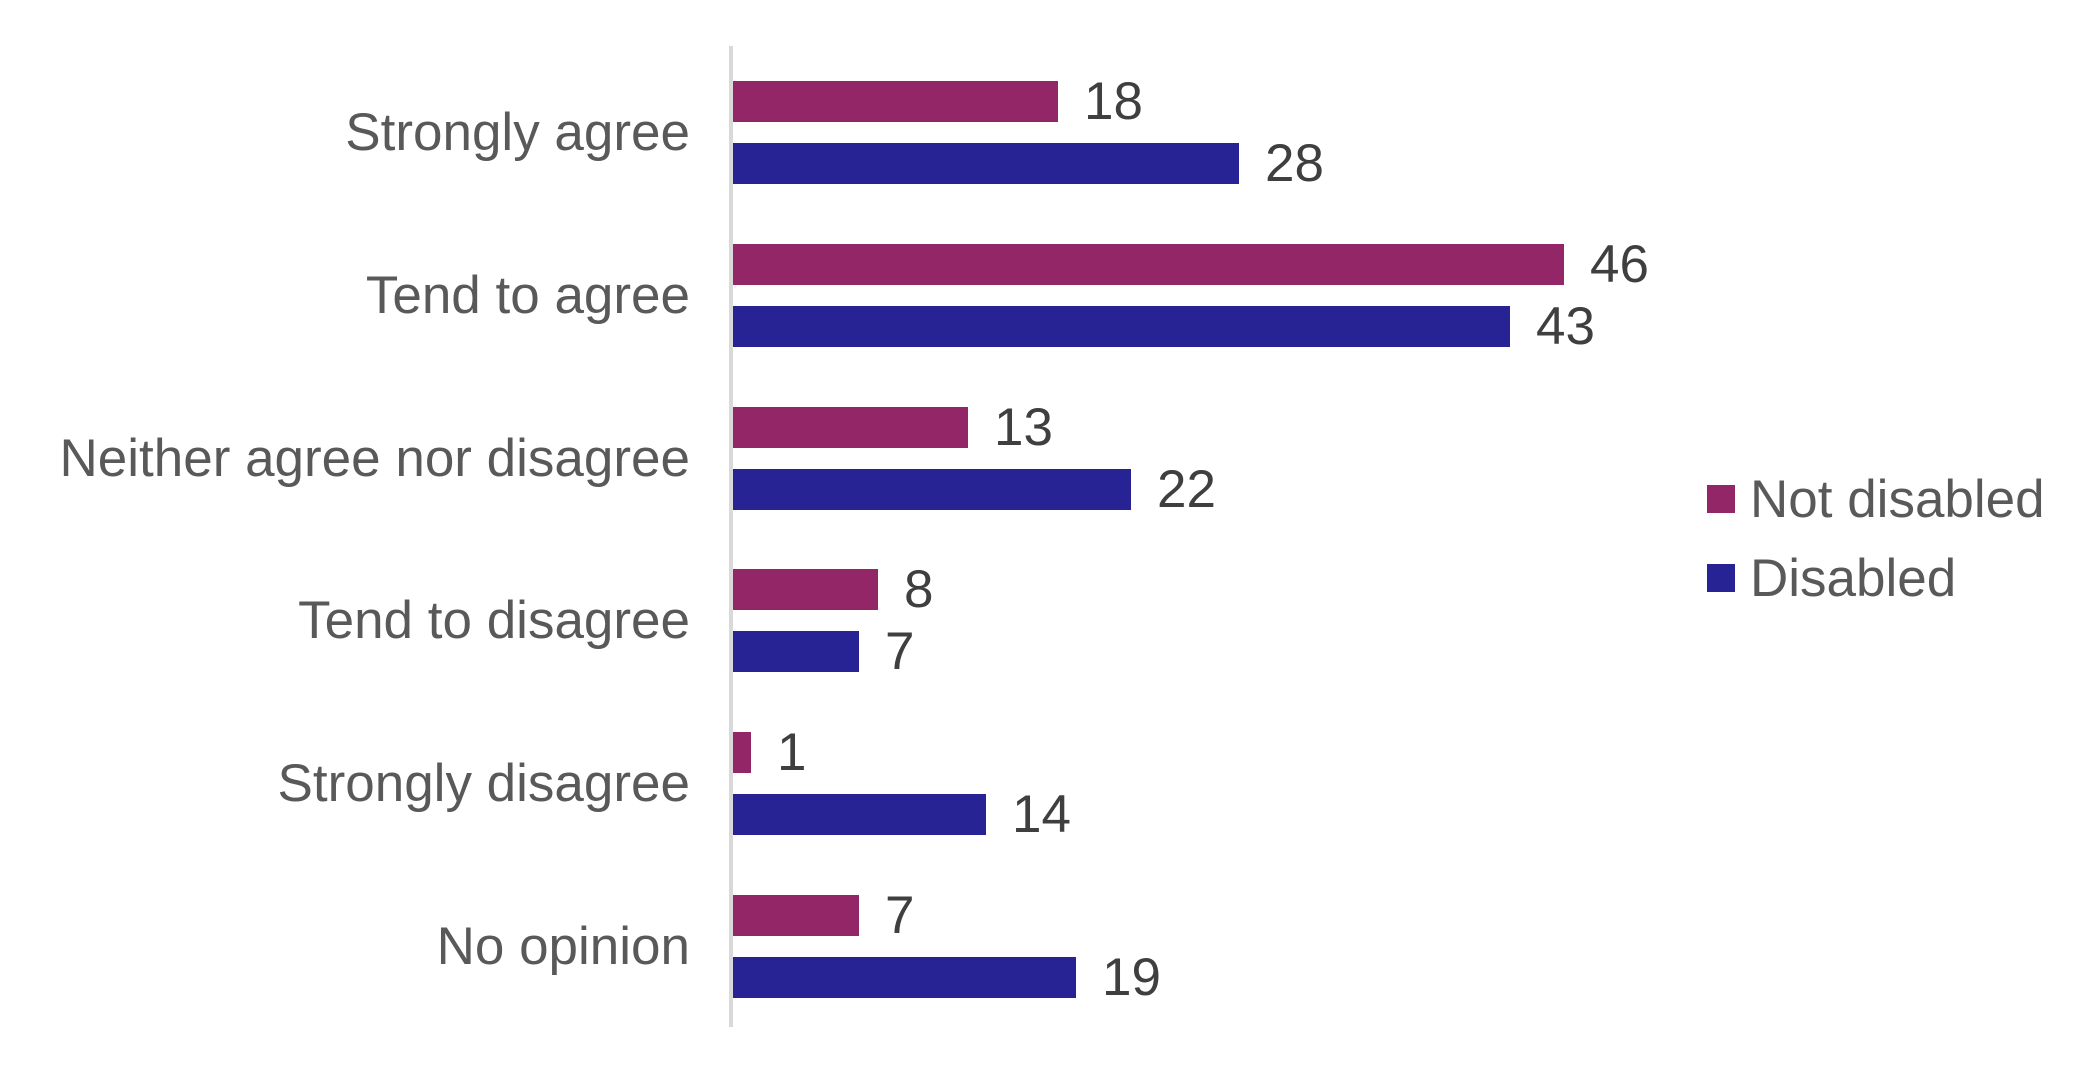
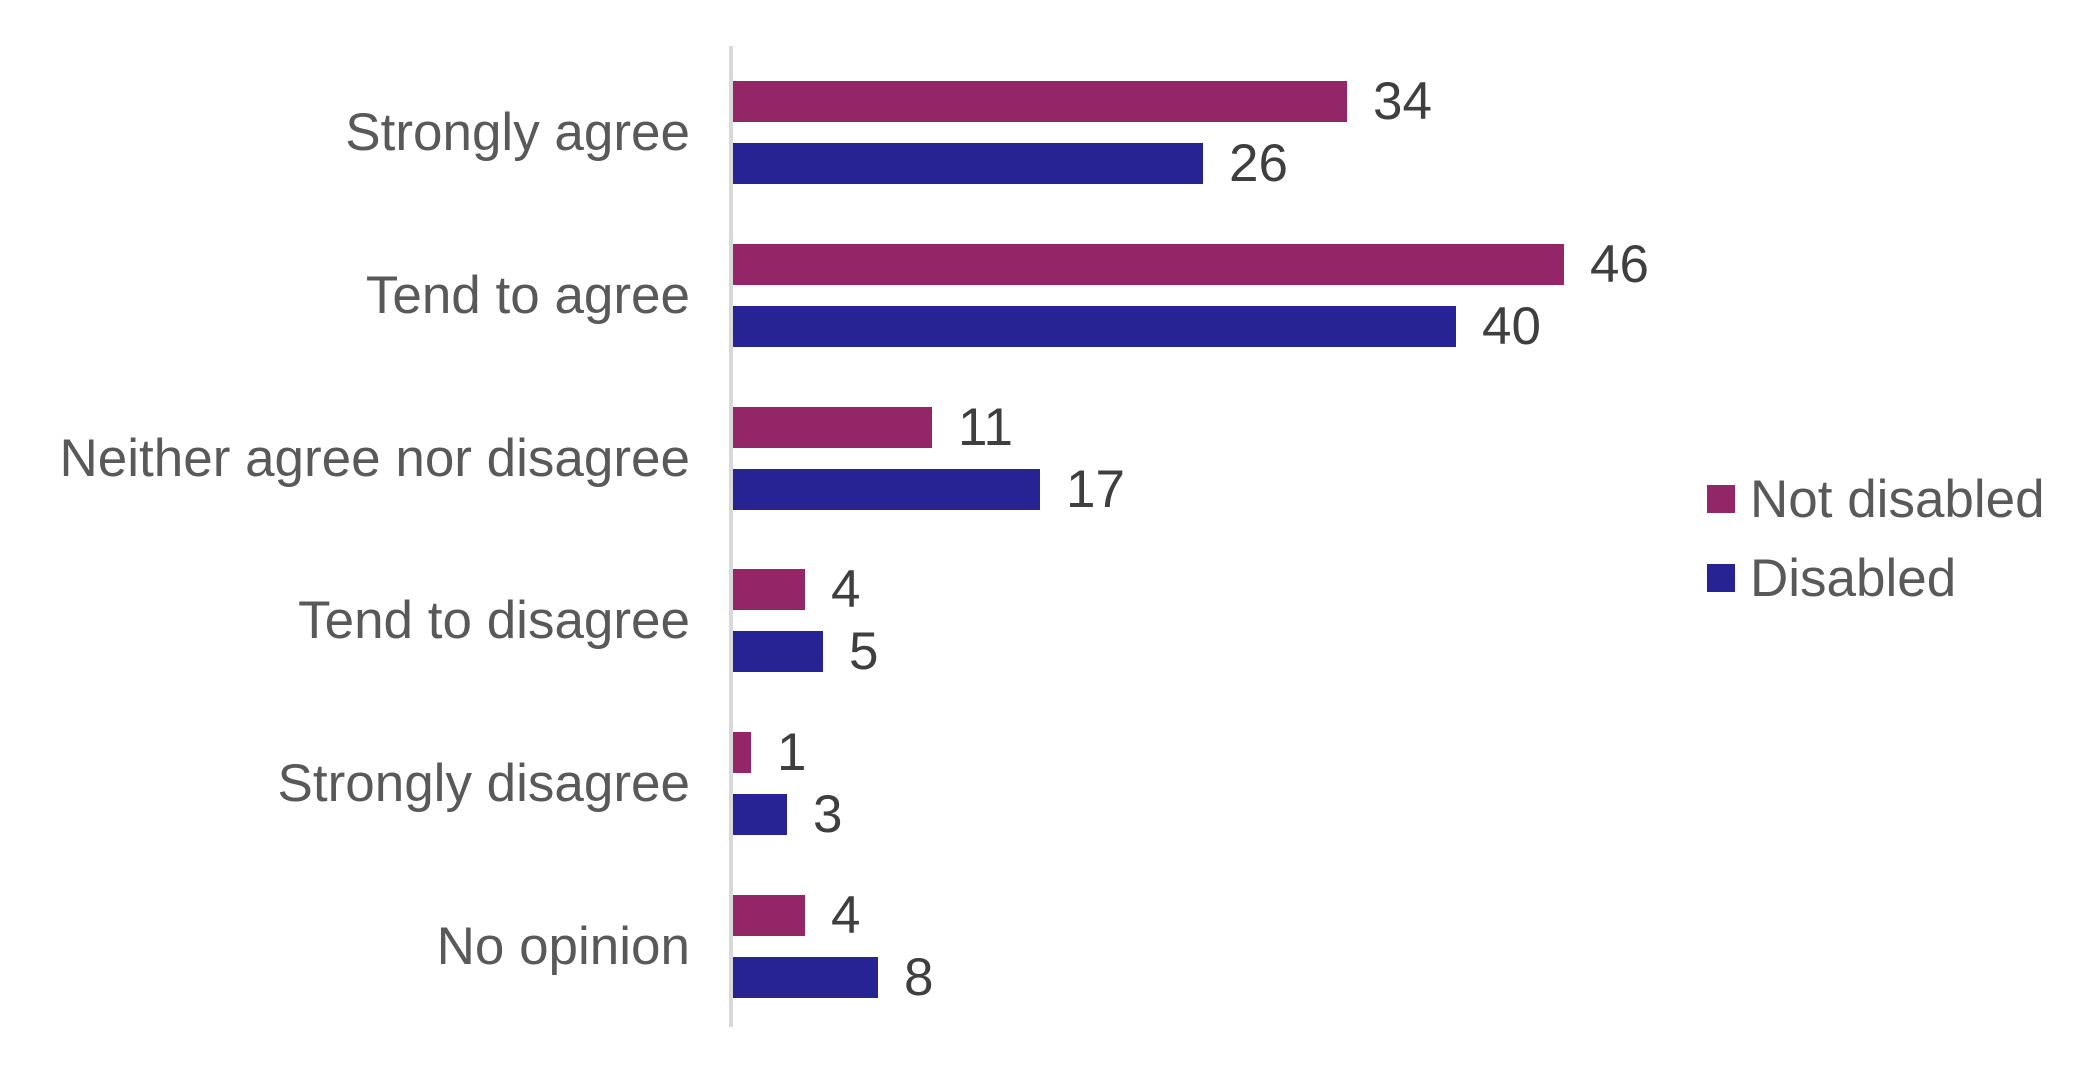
Not disabled/Strongly agree: 18 -> 34
Disabled/Strongly agree: 28 -> 26
Disabled/Tend to agree: 43 -> 40
Not disabled/Neither agree nor disagree: 13 -> 11
Disabled/Neither agree nor disagree: 22 -> 17
Not disabled/Tend to disagree: 8 -> 4
Disabled/Tend to disagree: 7 -> 5
Disabled/Strongly disagree: 14 -> 3
Not disabled/No opinion: 7 -> 4
Disabled/No opinion: 19 -> 8
